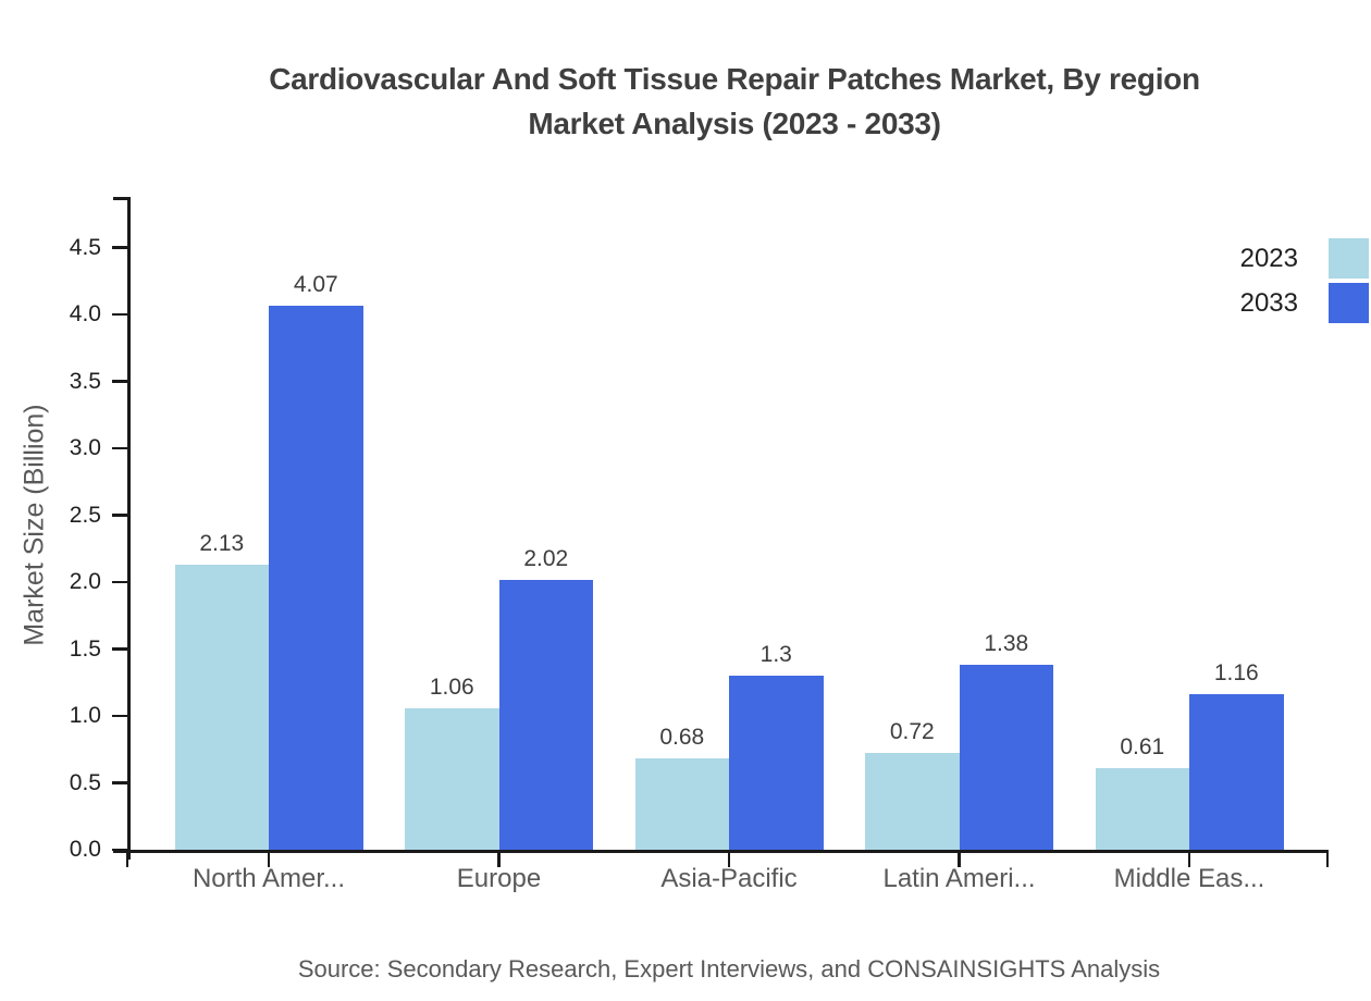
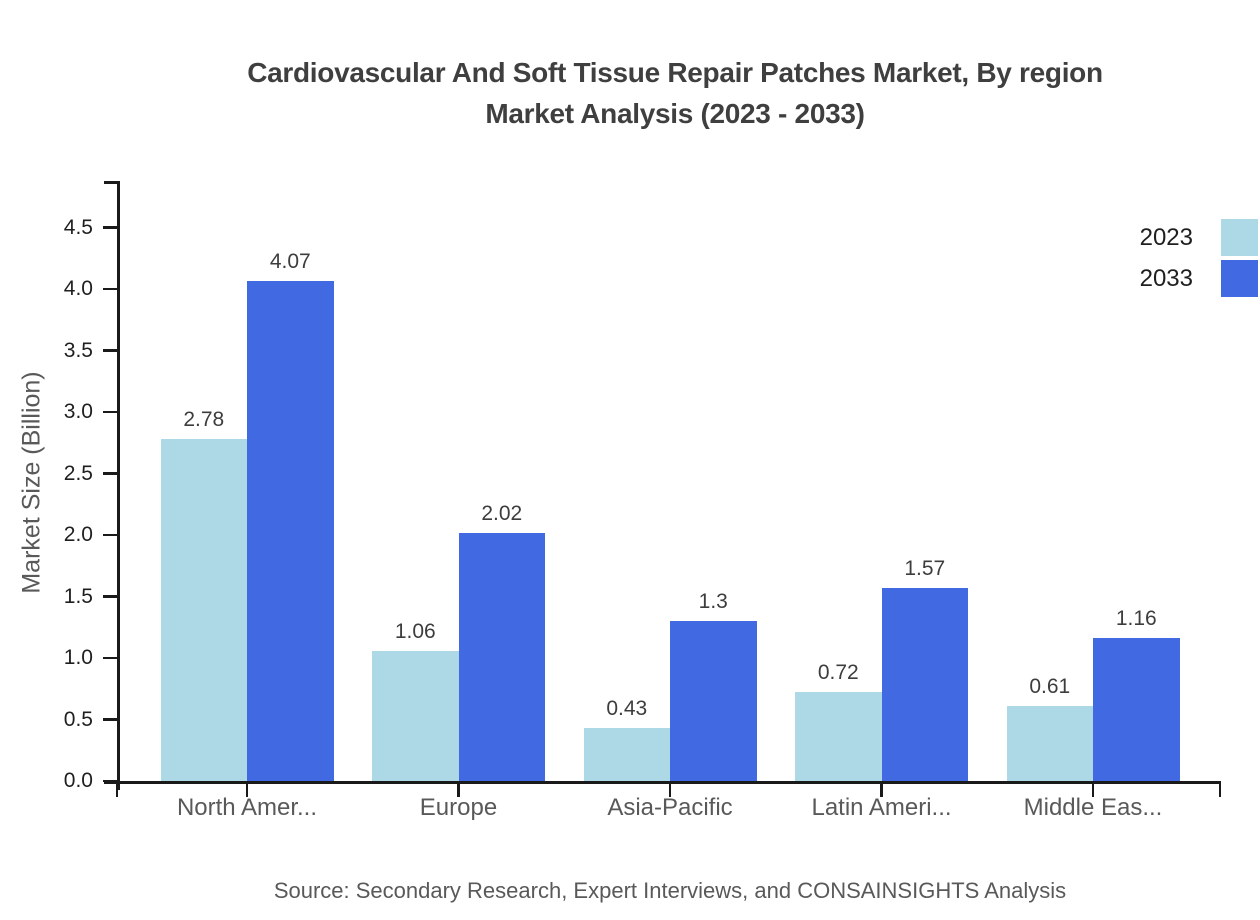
2023/North Amer...: 2.13 -> 2.78
2023/Asia-Pacific: 0.68 -> 0.43
2033/Latin Ameri...: 1.38 -> 1.57
